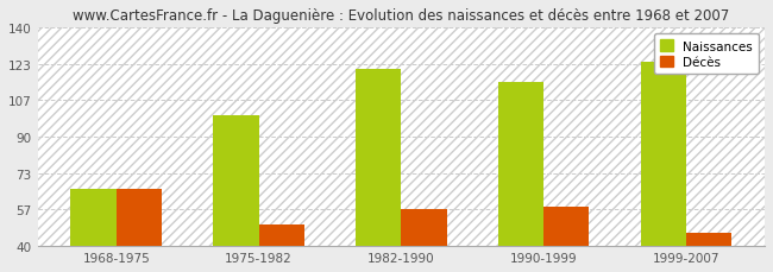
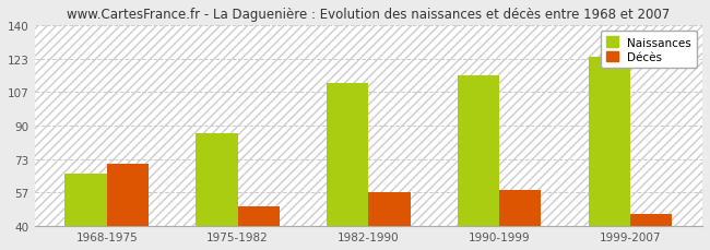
Décès/1968-1975: 66 -> 71
Naissances/1975-1982: 100 -> 86
Naissances/1982-1990: 121 -> 111
